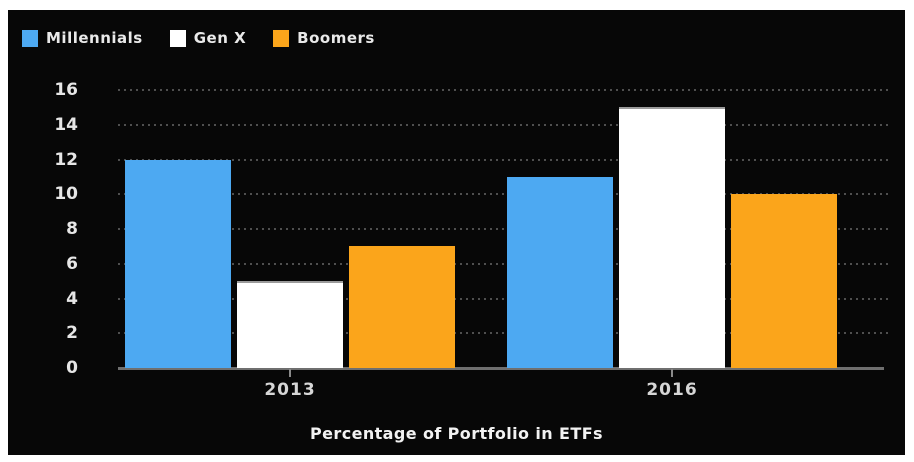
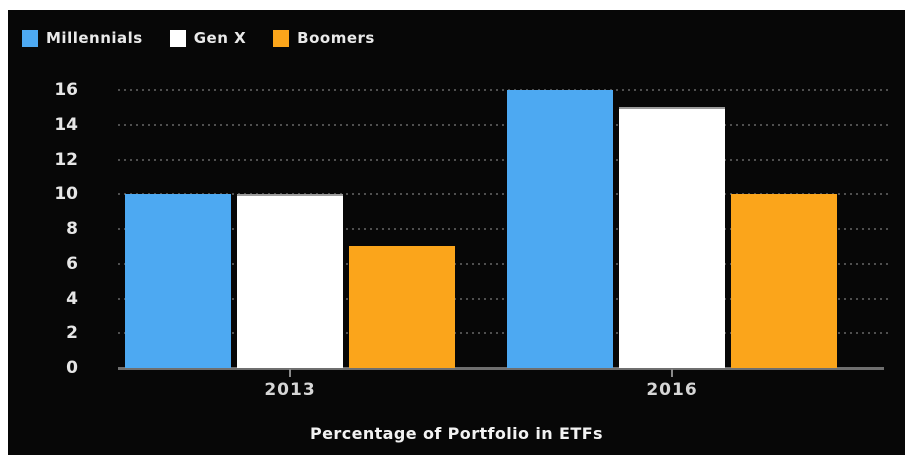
Millennials/2013: 12 -> 10
Gen X/2013: 5 -> 10
Millennials/2016: 11 -> 16
